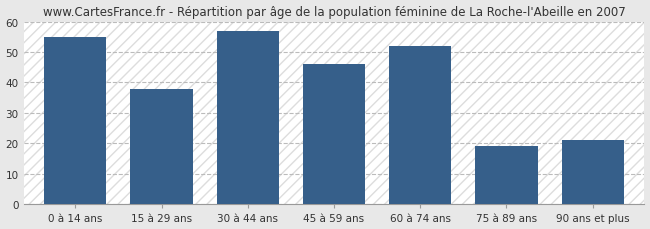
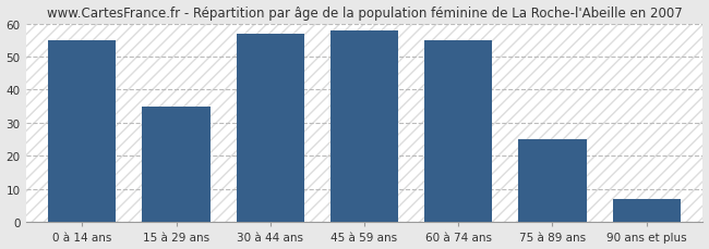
15 à 29 ans: 38 -> 35
45 à 59 ans: 46 -> 58
60 à 74 ans: 52 -> 55
75 à 89 ans: 19 -> 25
90 ans et plus: 21 -> 7
